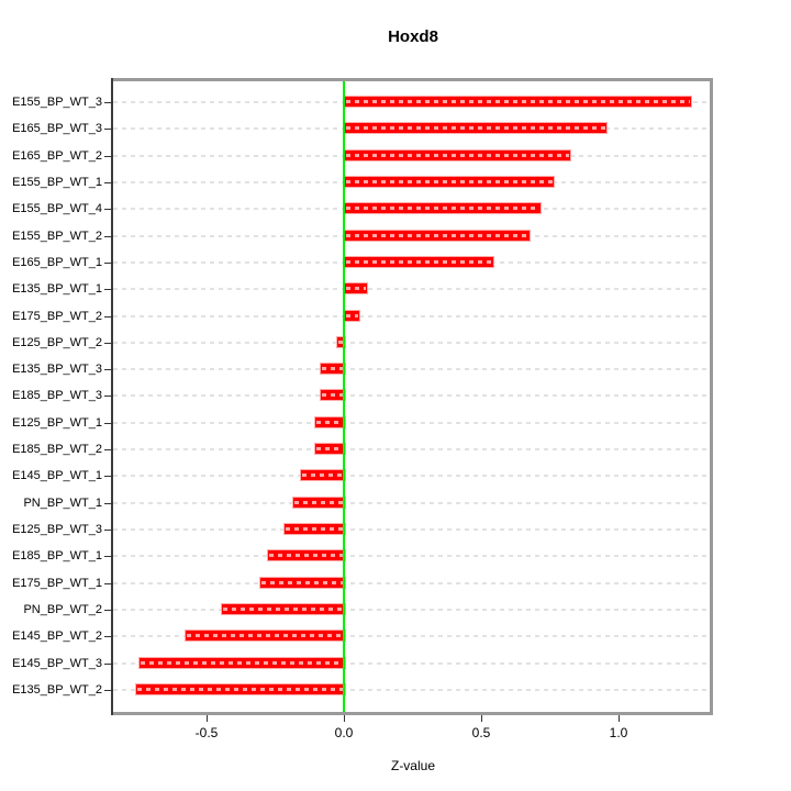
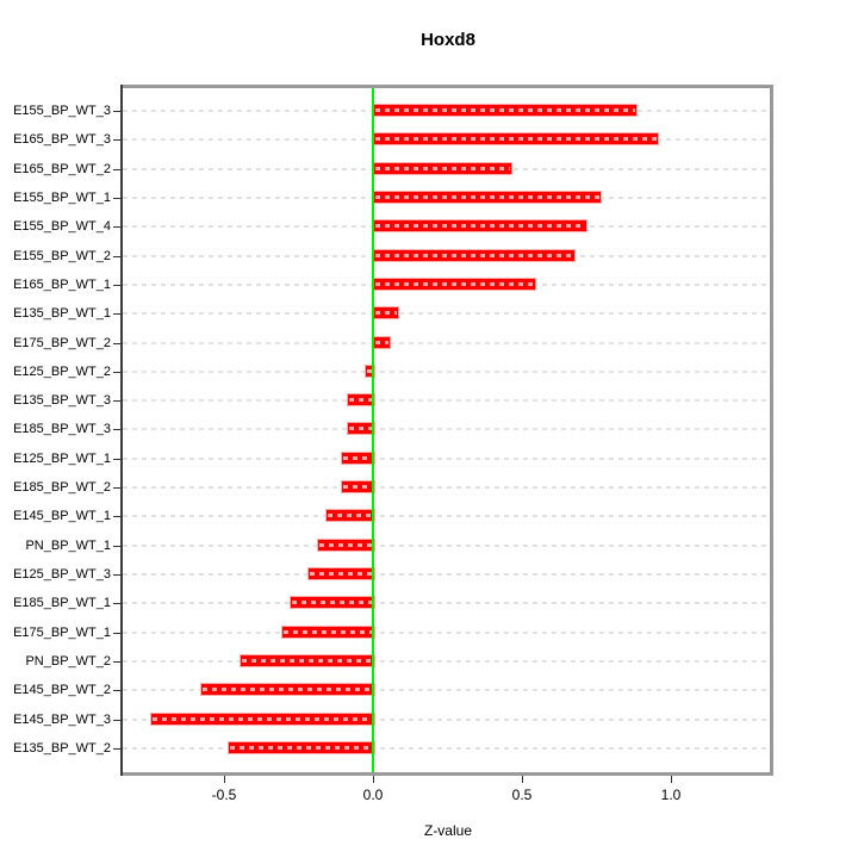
E155_BP_WT_3: 1.26 -> 0.88
E165_BP_WT_2: 0.82 -> 0.46
E135_BP_WT_2: -0.76 -> -0.49
